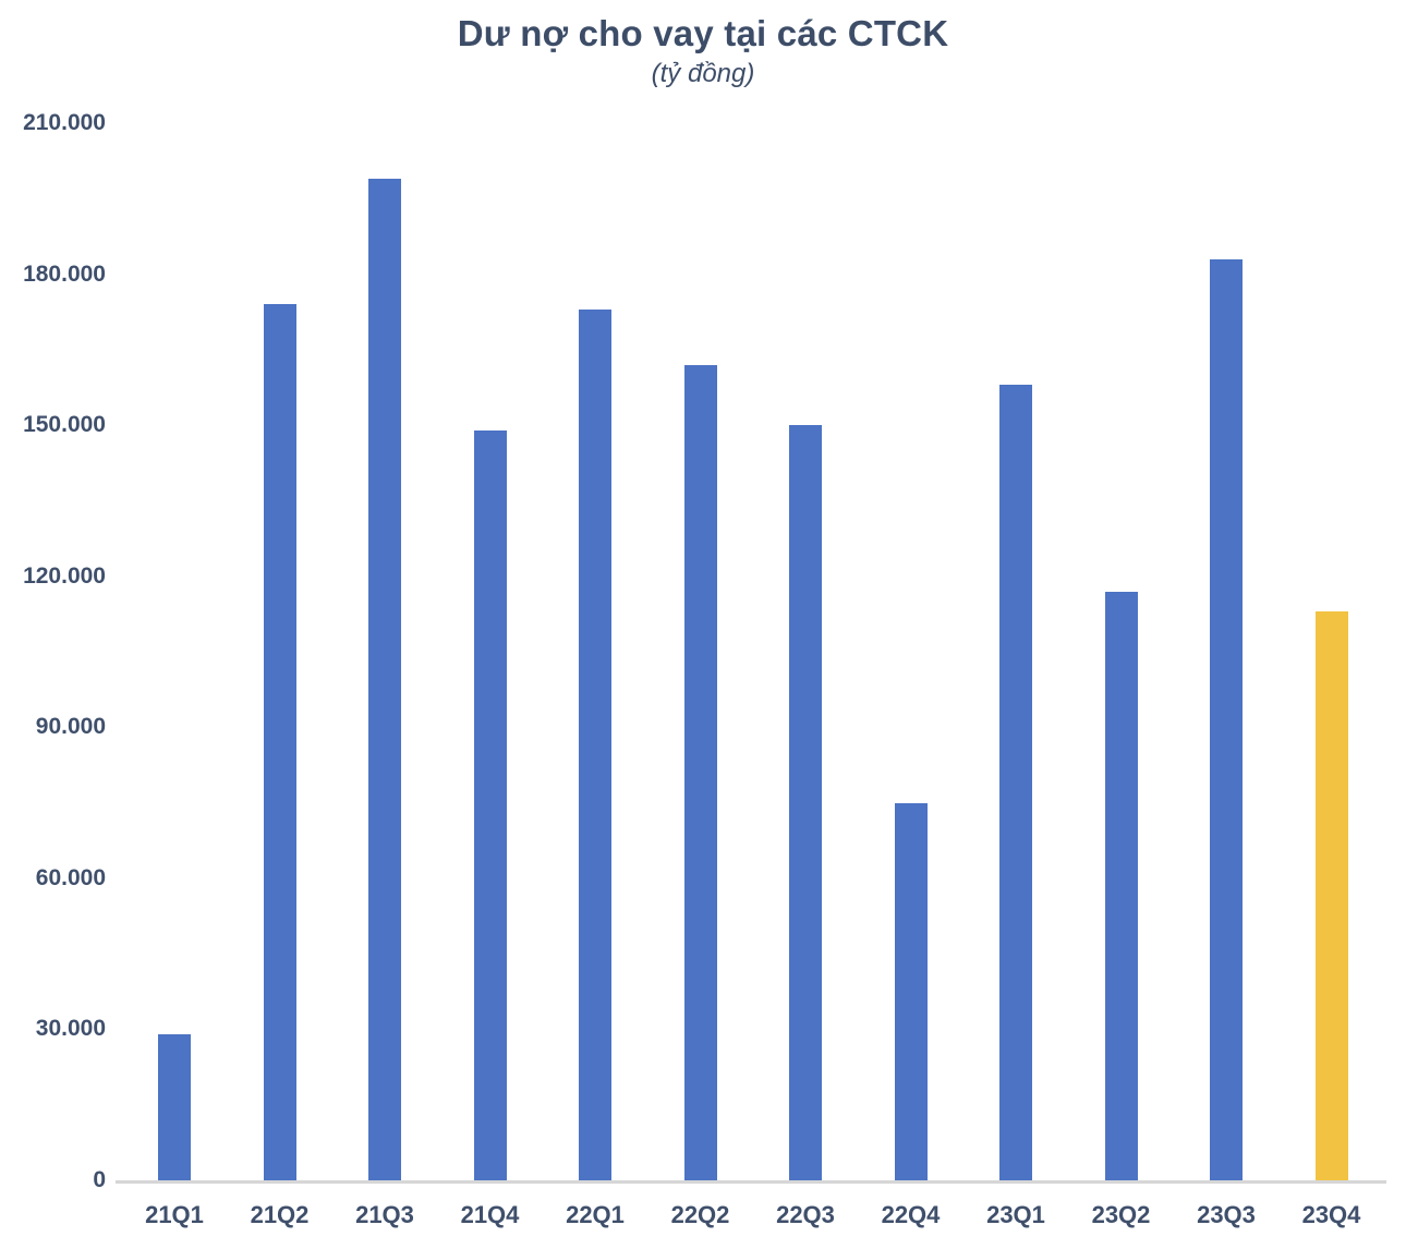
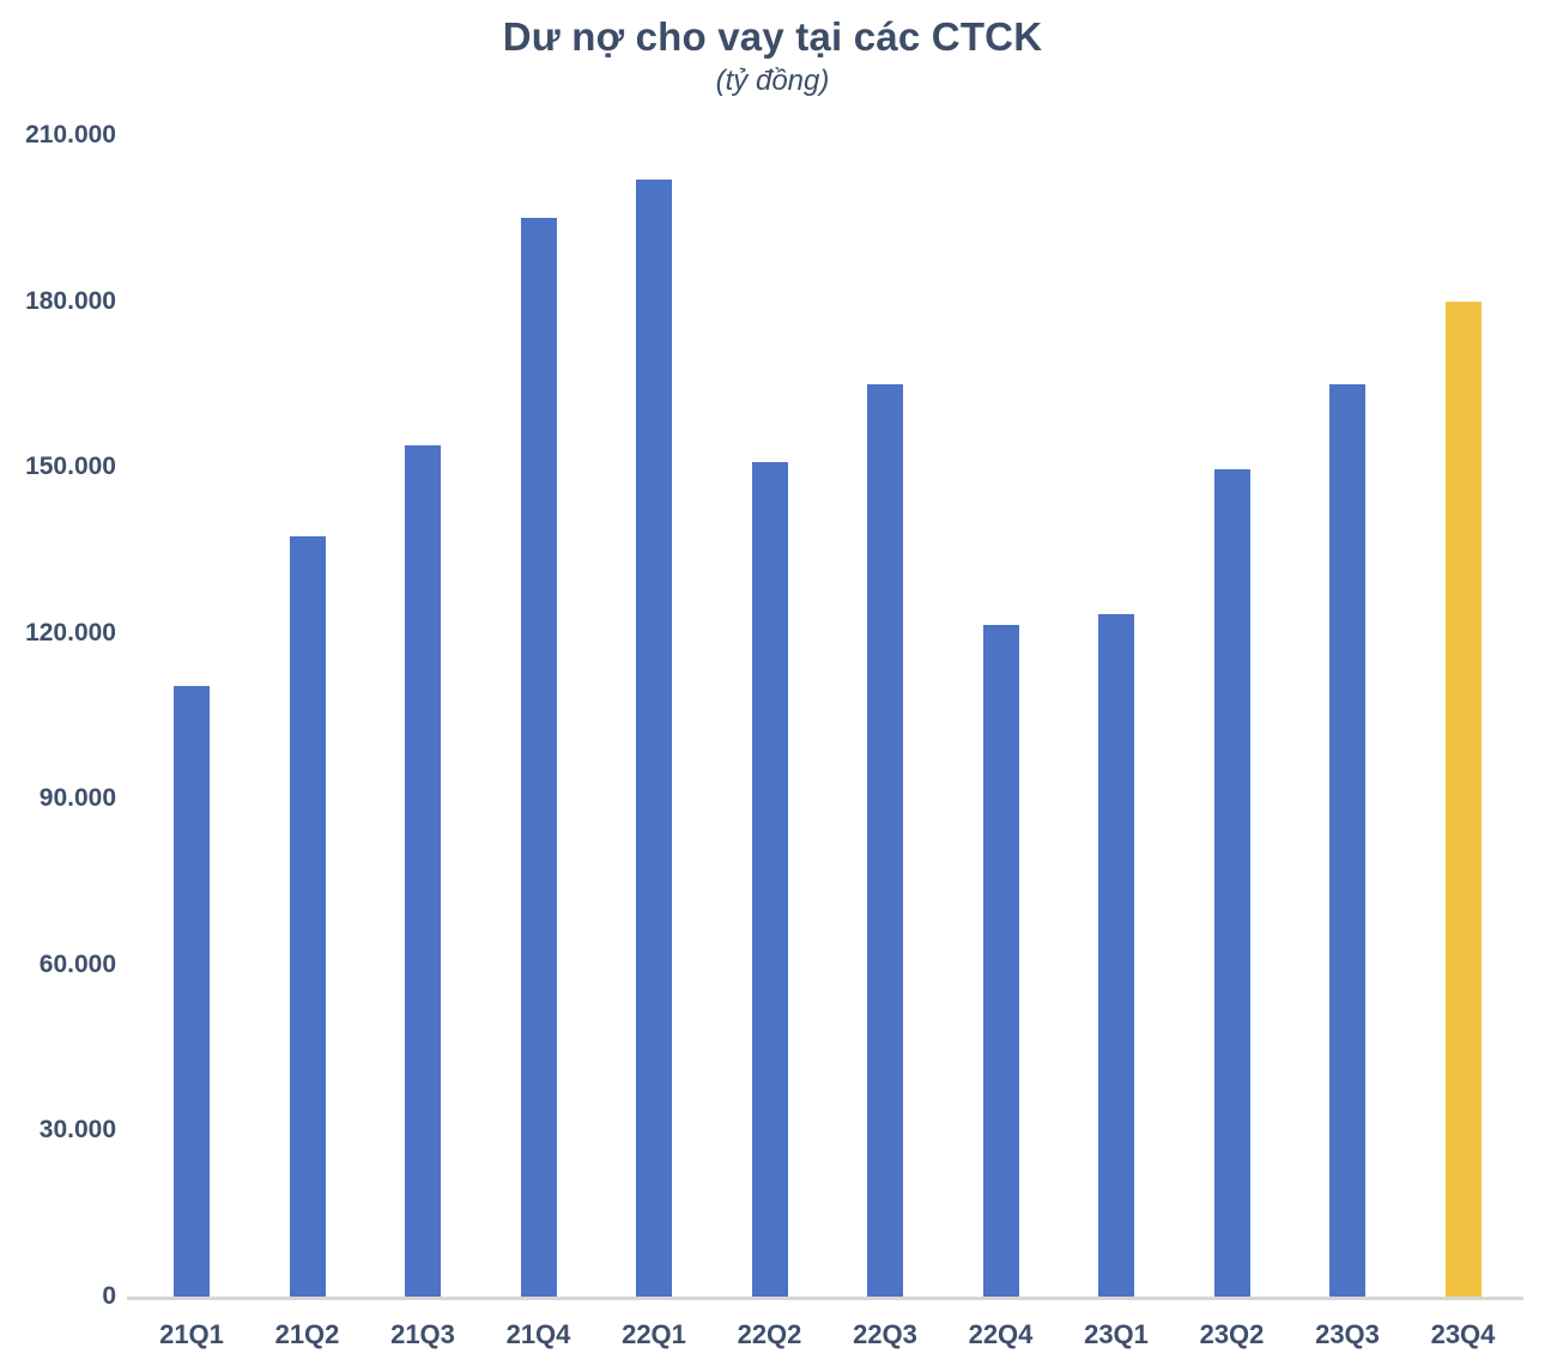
21Q1: 29000 -> 110000
21Q2: 174000 -> 138000
21Q3: 199000 -> 154000
21Q4: 149000 -> 195000
22Q1: 173000 -> 202000
22Q2: 162000 -> 151000
22Q3: 150000 -> 165000
22Q4: 75000 -> 122000
23Q1: 158000 -> 124000
23Q2: 117000 -> 150000
23Q3: 183000 -> 165000
23Q4: 113000 -> 180000
